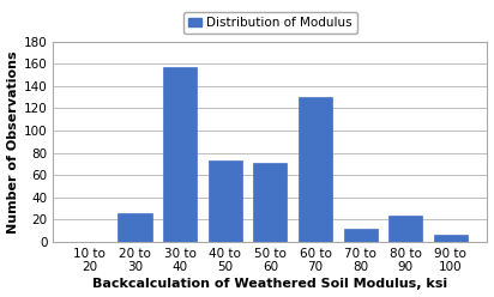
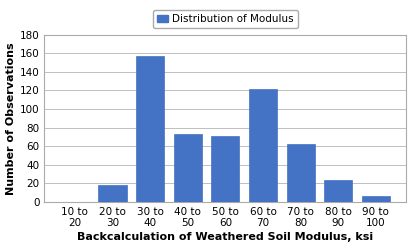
20 to 30: 26 -> 18
60 to 70: 130 -> 121
70 to 80: 12 -> 62
